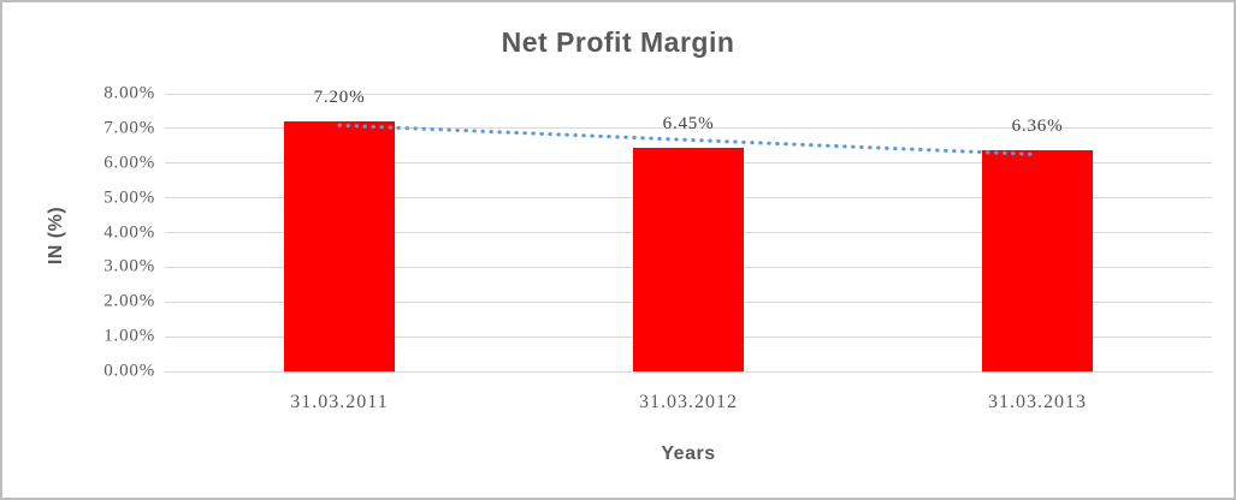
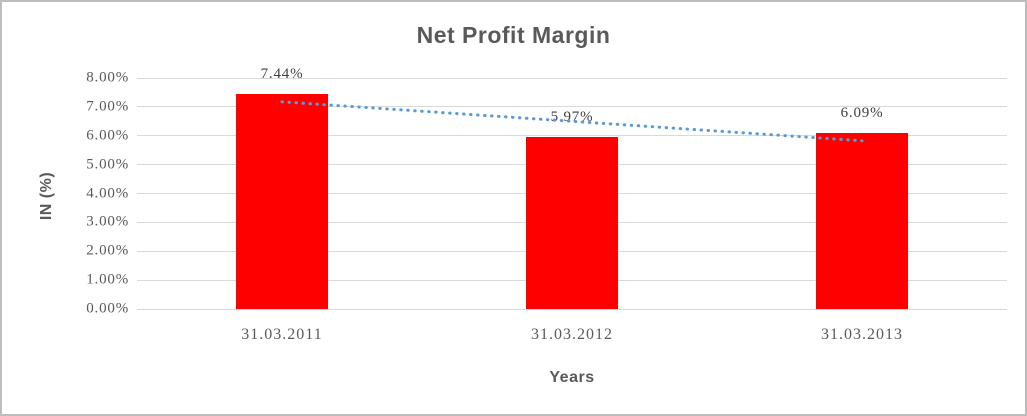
31.03.2011: 7.20% -> 7.44%
31.03.2012: 6.45% -> 5.97%
31.03.2013: 6.36% -> 6.09%
